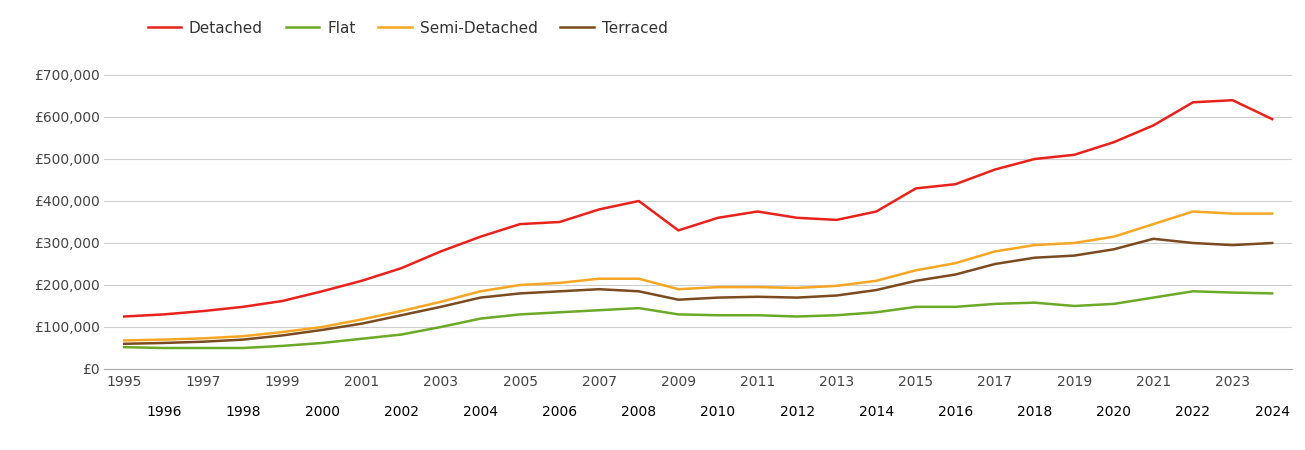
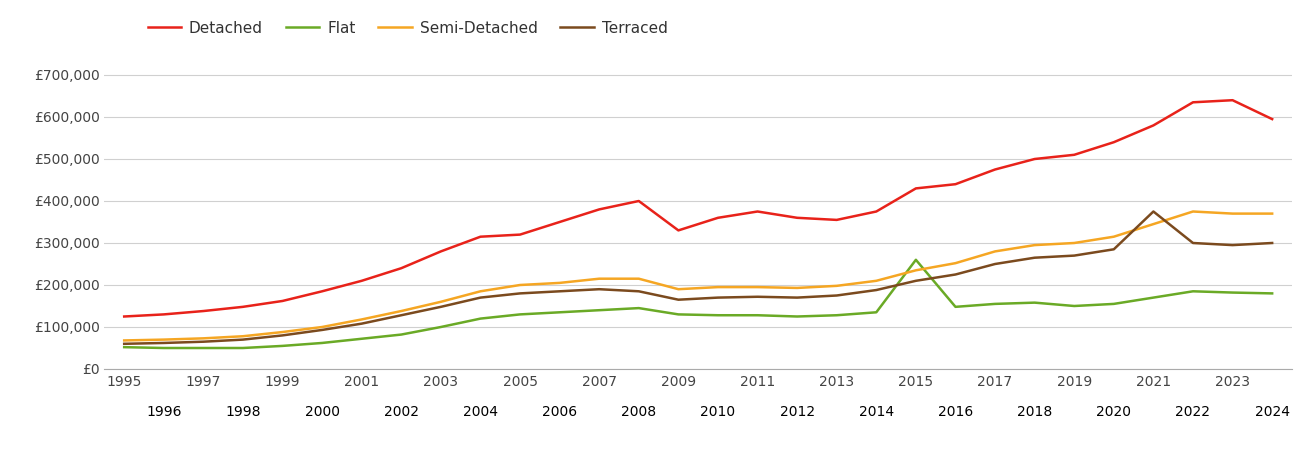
Detached/2005: £345,000 -> £320,000
Flat/2015: £148,000 -> £260,000
Terraced/2021: £310,000 -> £375,000
